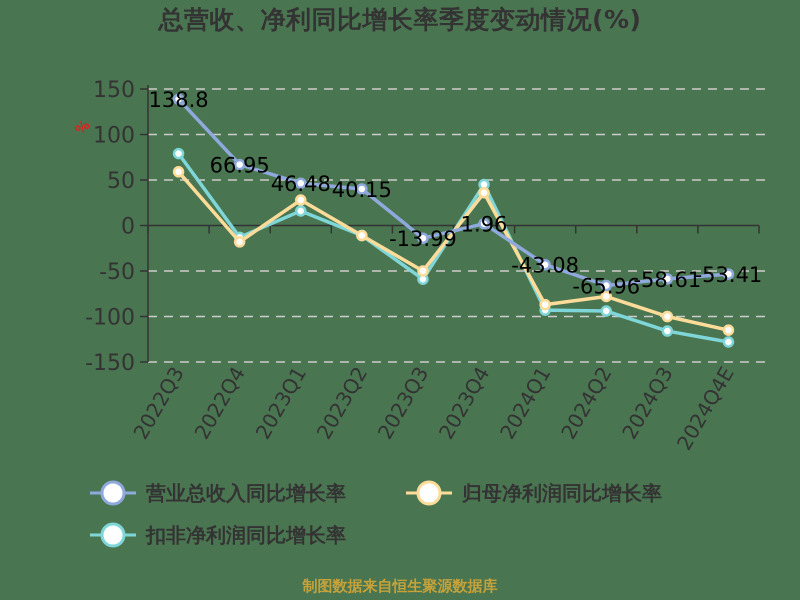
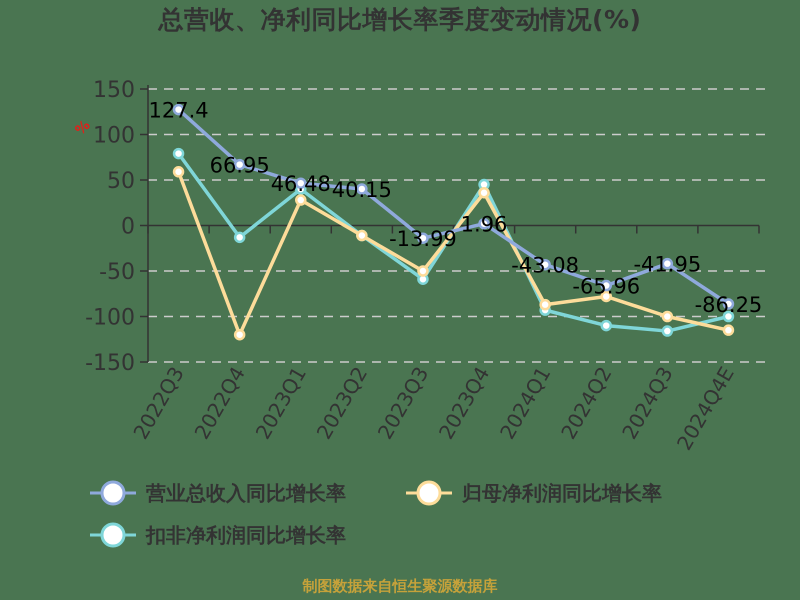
营业总收入同比增长率/2022Q3: 138.8 -> 127.4
归母净利润同比增长率/2022Q4: -20 -> -120
扣非净利润同比增长率/2023Q1: 20 -> 40
扣非净利润同比增长率/2024Q2: -90 -> -110
营业总收入同比增长率/2024Q3: -58.61 -> -41.95
营业总收入同比增长率/2024Q4E: -53.41 -> -86.25
扣非净利润同比增长率/2024Q4E: -130 -> -100
